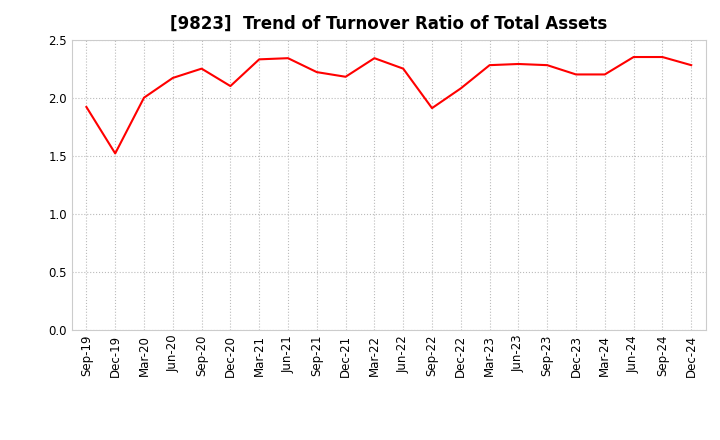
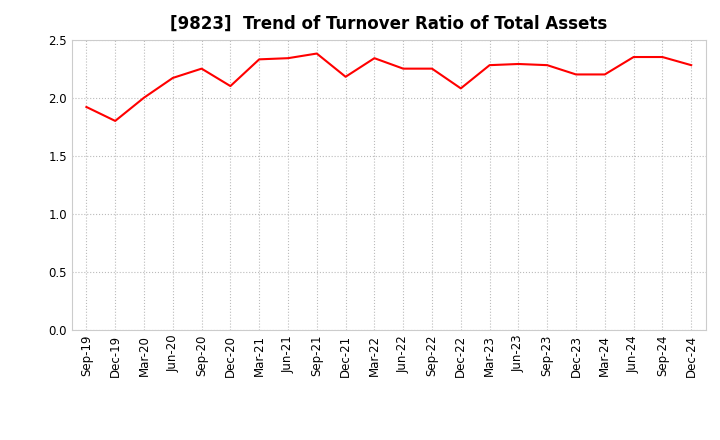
Dec-19: 1.52 -> 1.80
Sep-21: 2.22 -> 2.38
Sep-22: 1.91 -> 2.25
